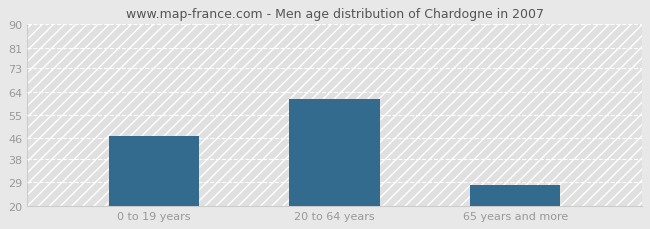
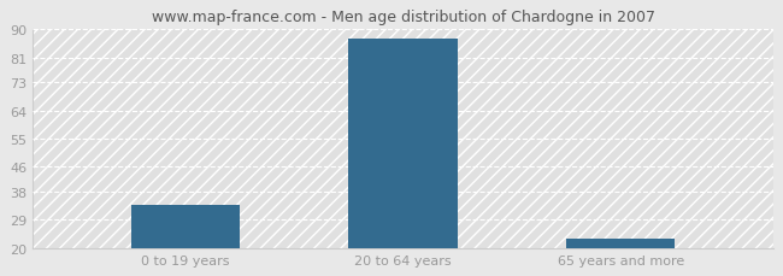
0 to 19 years: 47 -> 34
20 to 64 years: 61 -> 87
65 years and more: 28 -> 23
